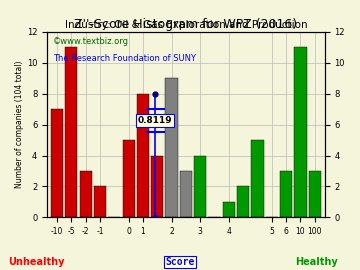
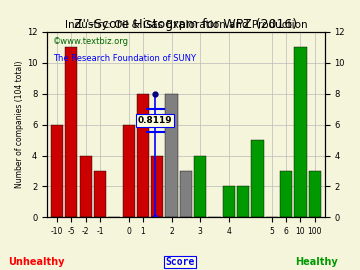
-10: 7 -> 6
-2: 3 -> 4
-1: 2 -> 3
0: 5 -> 6
2: 9 -> 8
4: 1 -> 2
